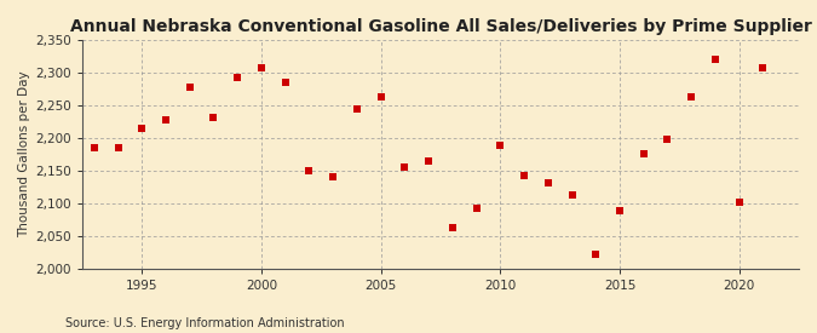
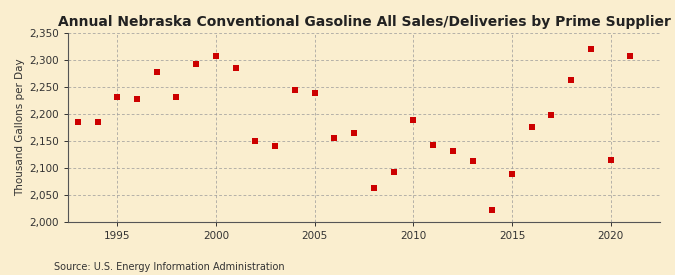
1995: 2,214 -> 2,232
2005: 2,262 -> 2,238
2020: 2,102 -> 2,115
